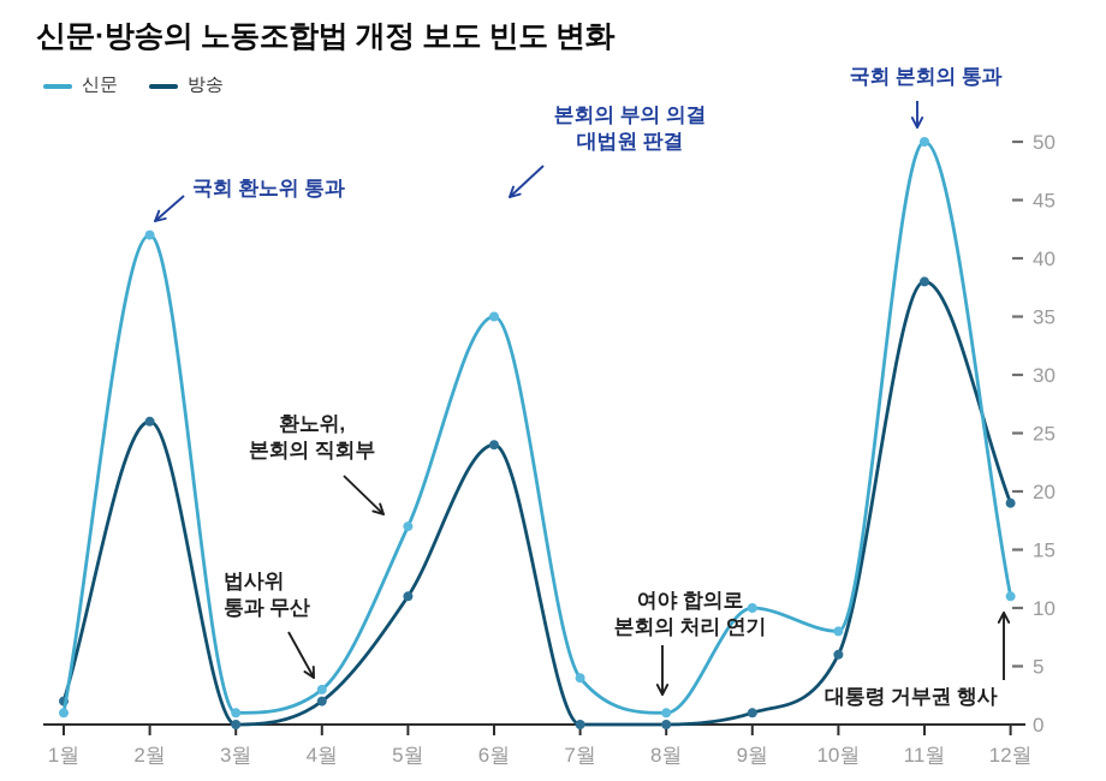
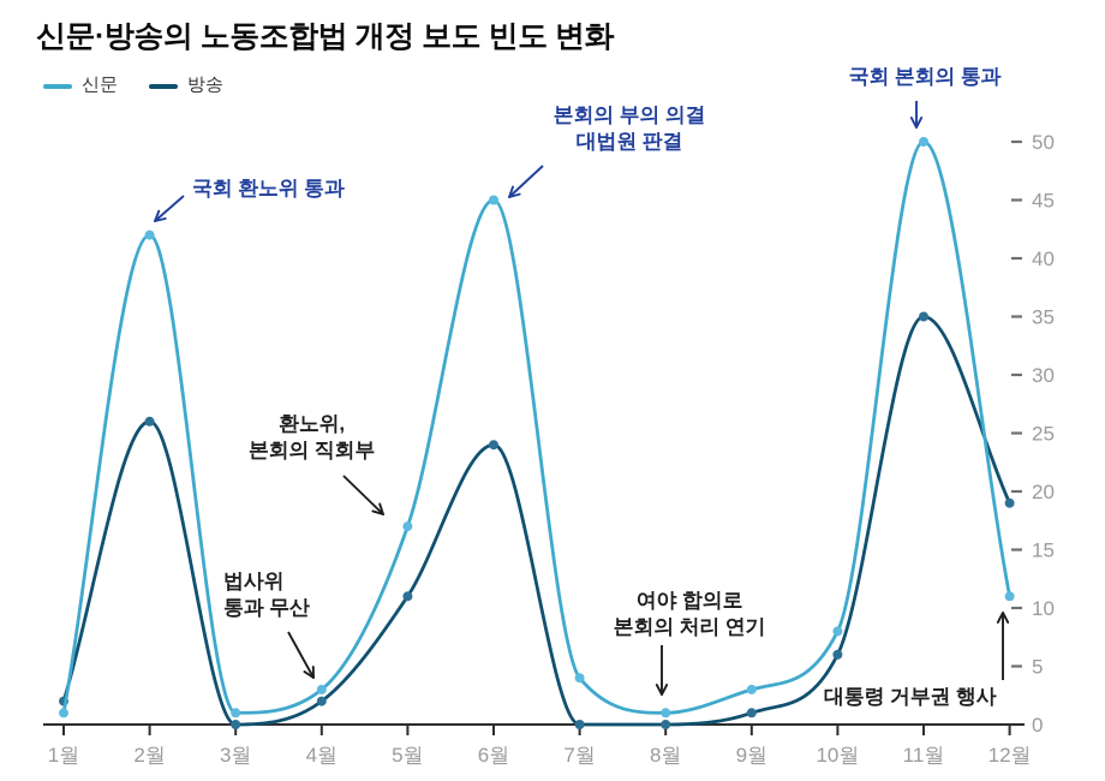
신문/6월: 35 -> 45
신문/9월: 10 -> 3
방송/11월: 38 -> 35
